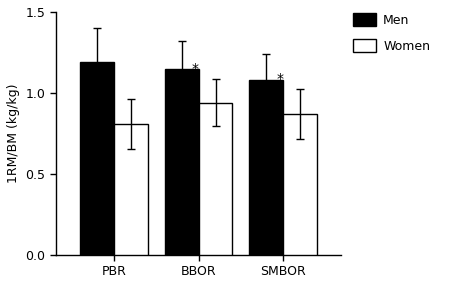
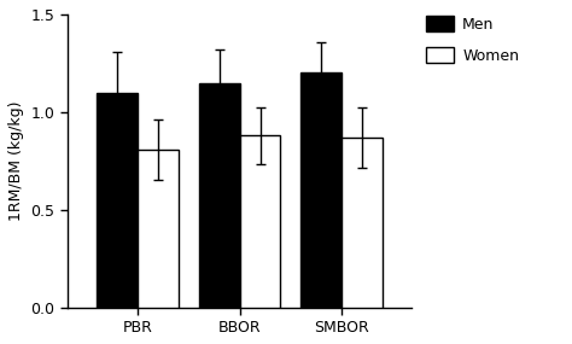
Men/PBR: 1.19 -> 1.10
Women/BBOR: 0.94 -> 0.88
Men/SMBOR: 1.08 -> 1.20
